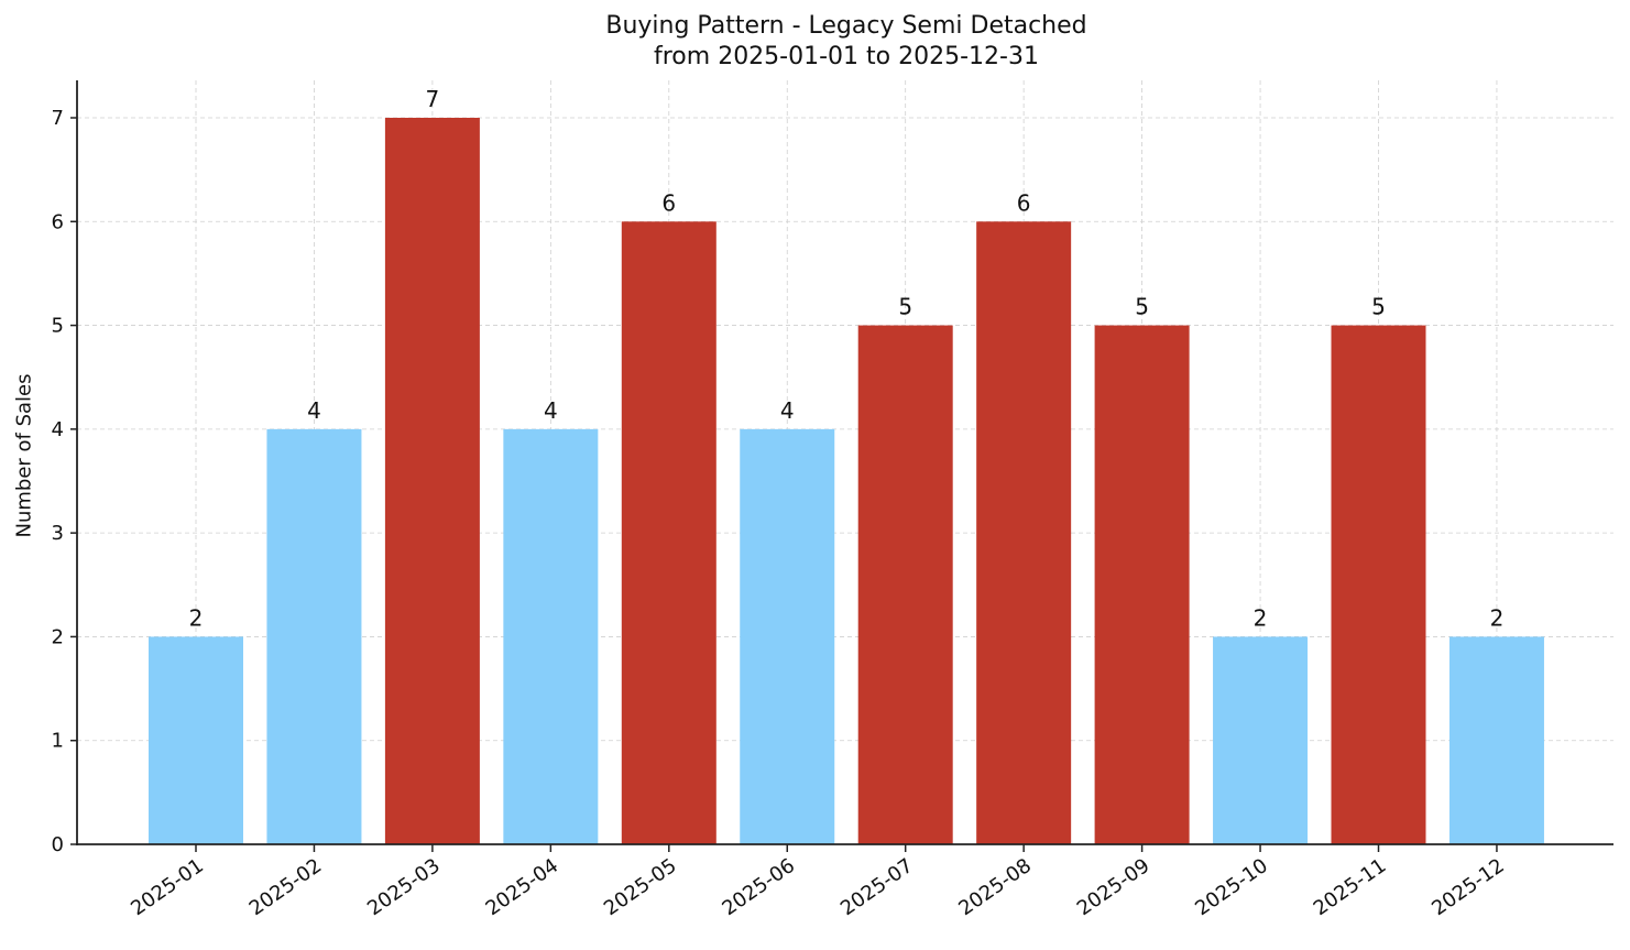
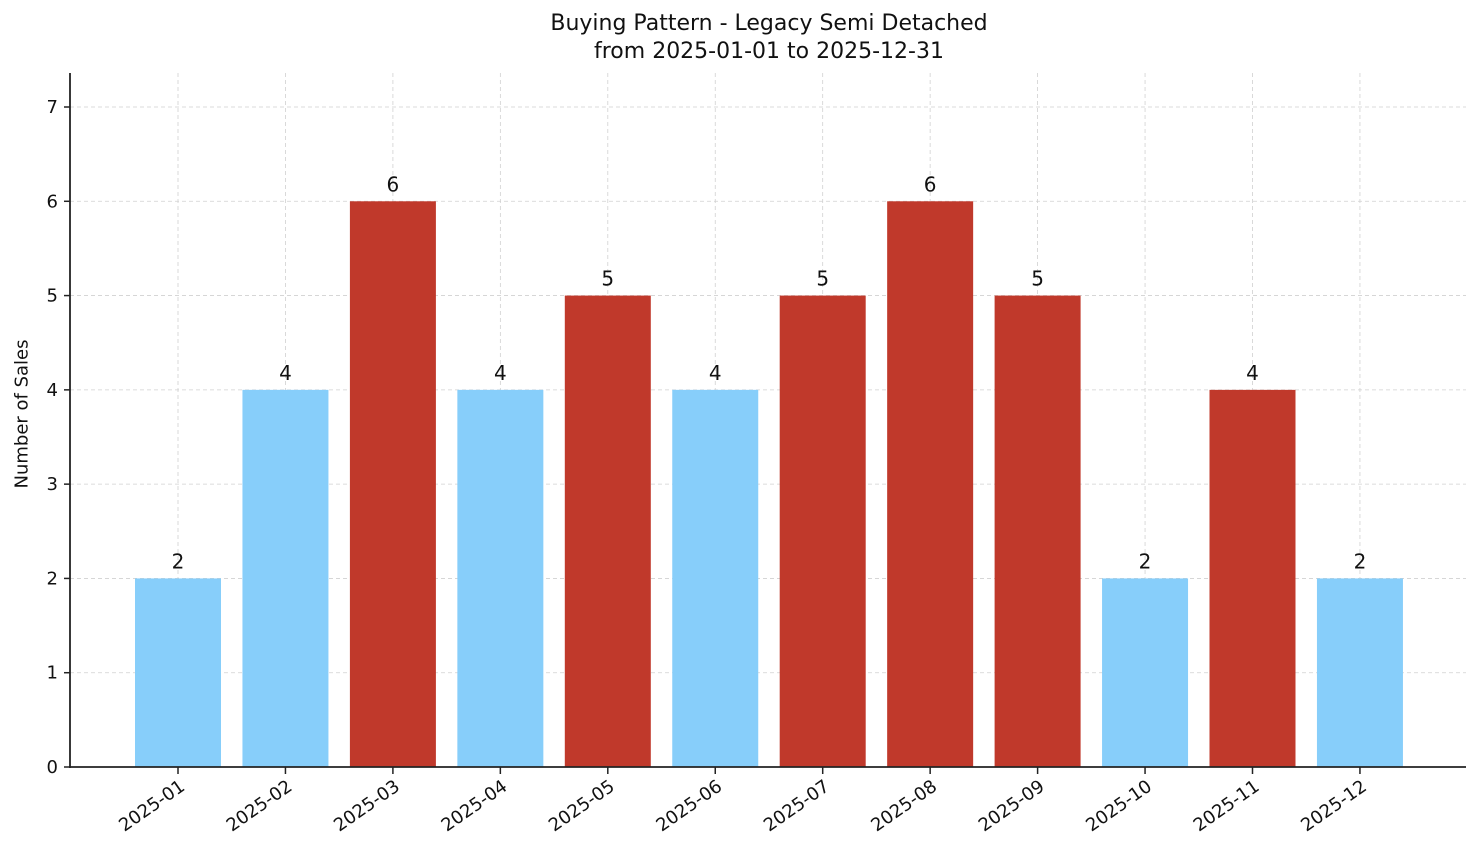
2025-03: 7 -> 6
2025-05: 6 -> 5
2025-11: 5 -> 4
